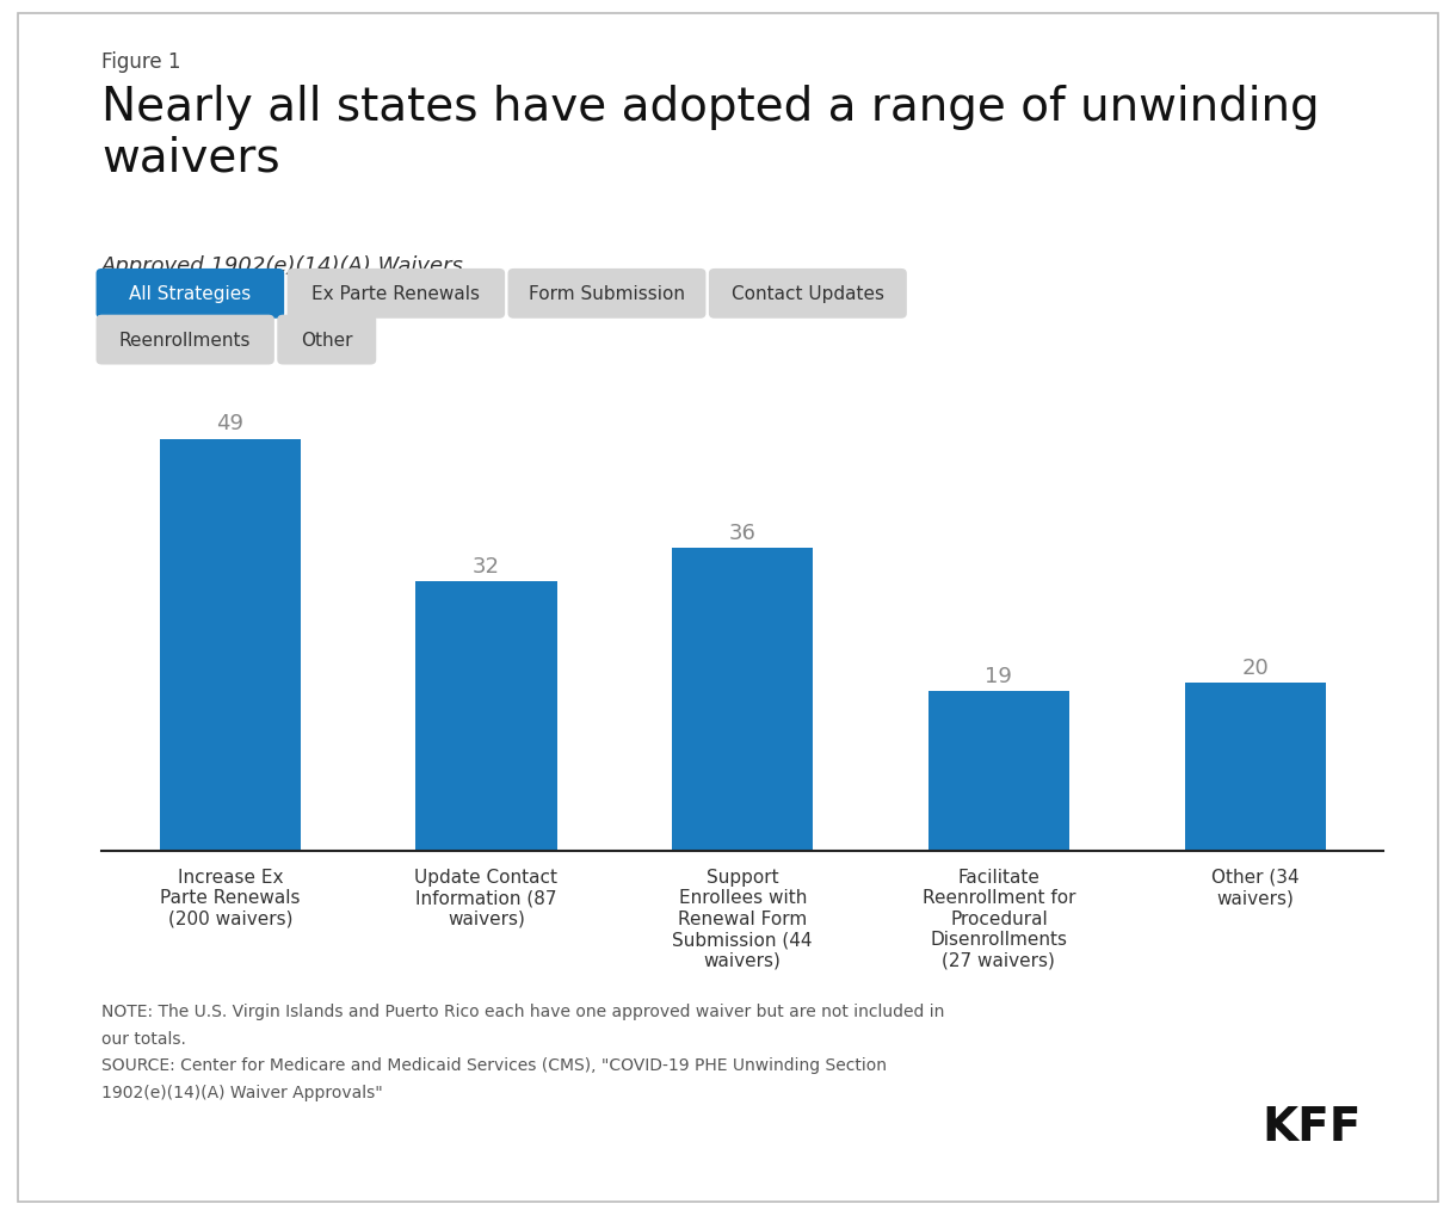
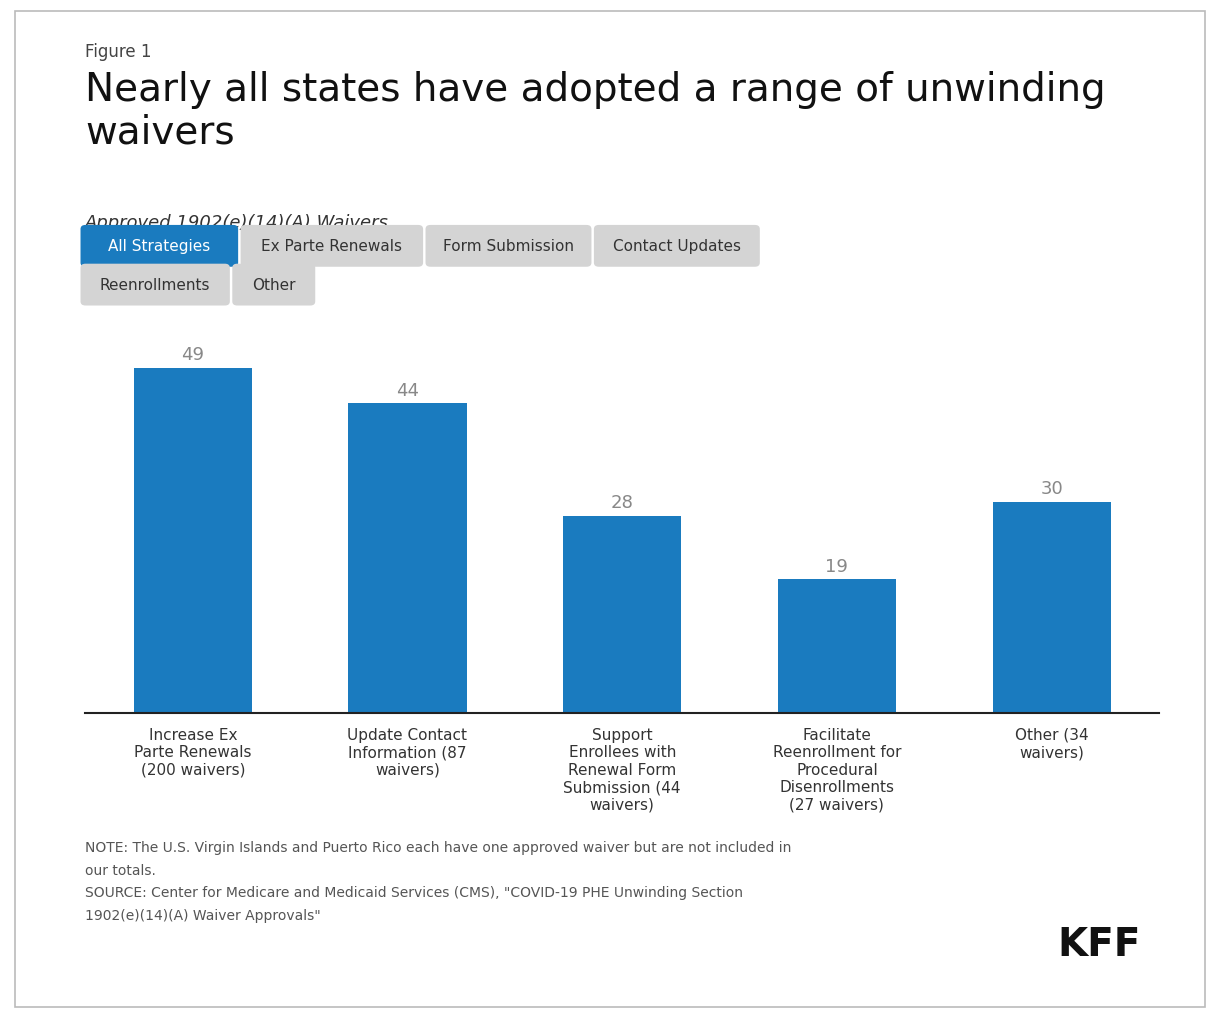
Update Contact Information (87 waivers): 32 -> 44
Support Enrollees with Renewal Form Submission (44 waivers): 36 -> 28
Other (34 waivers): 20 -> 30
